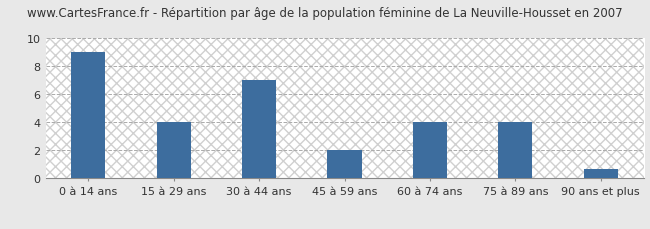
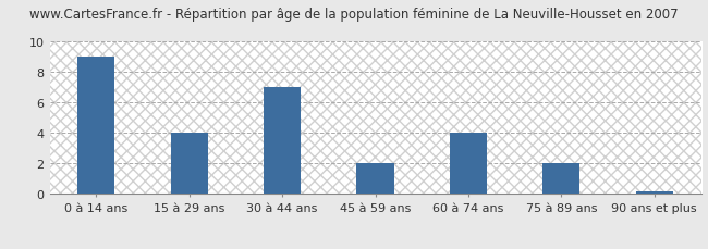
75 à 89 ans: 4.0 -> 2.0
90 ans et plus: 0.7 -> 0.1
